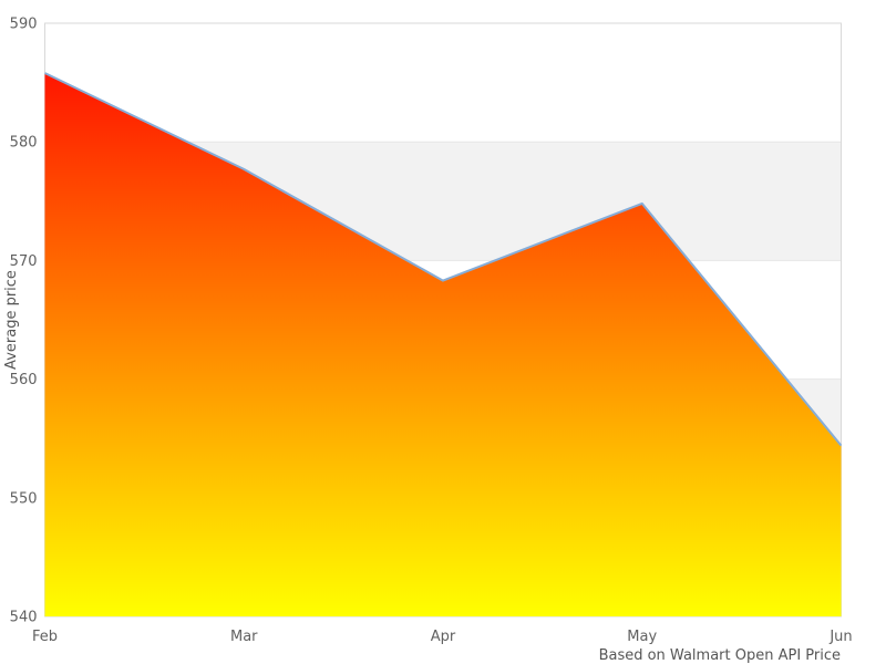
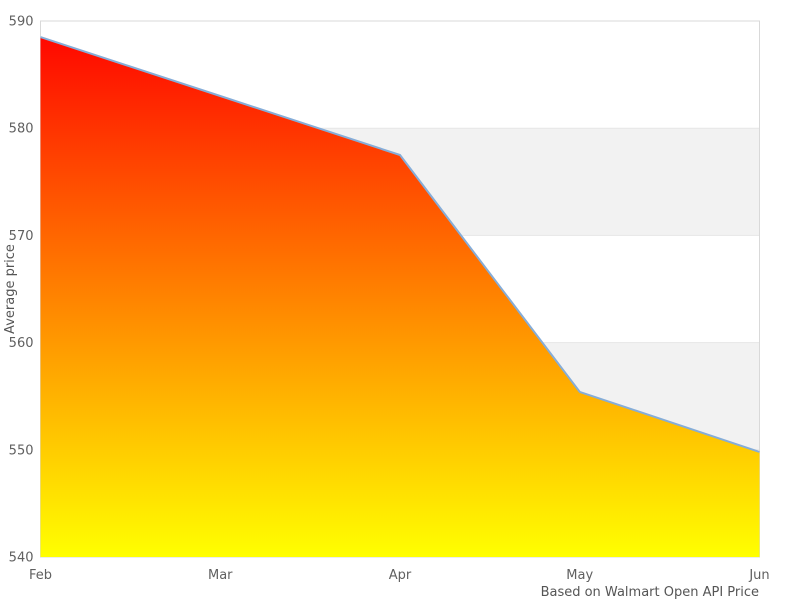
Feb: 585.8 -> 588.5
Mar: 577.7 -> 583.0
Apr: 568.3 -> 577.5
May: 574.8 -> 555.4
Jun: 554.4 -> 549.8
